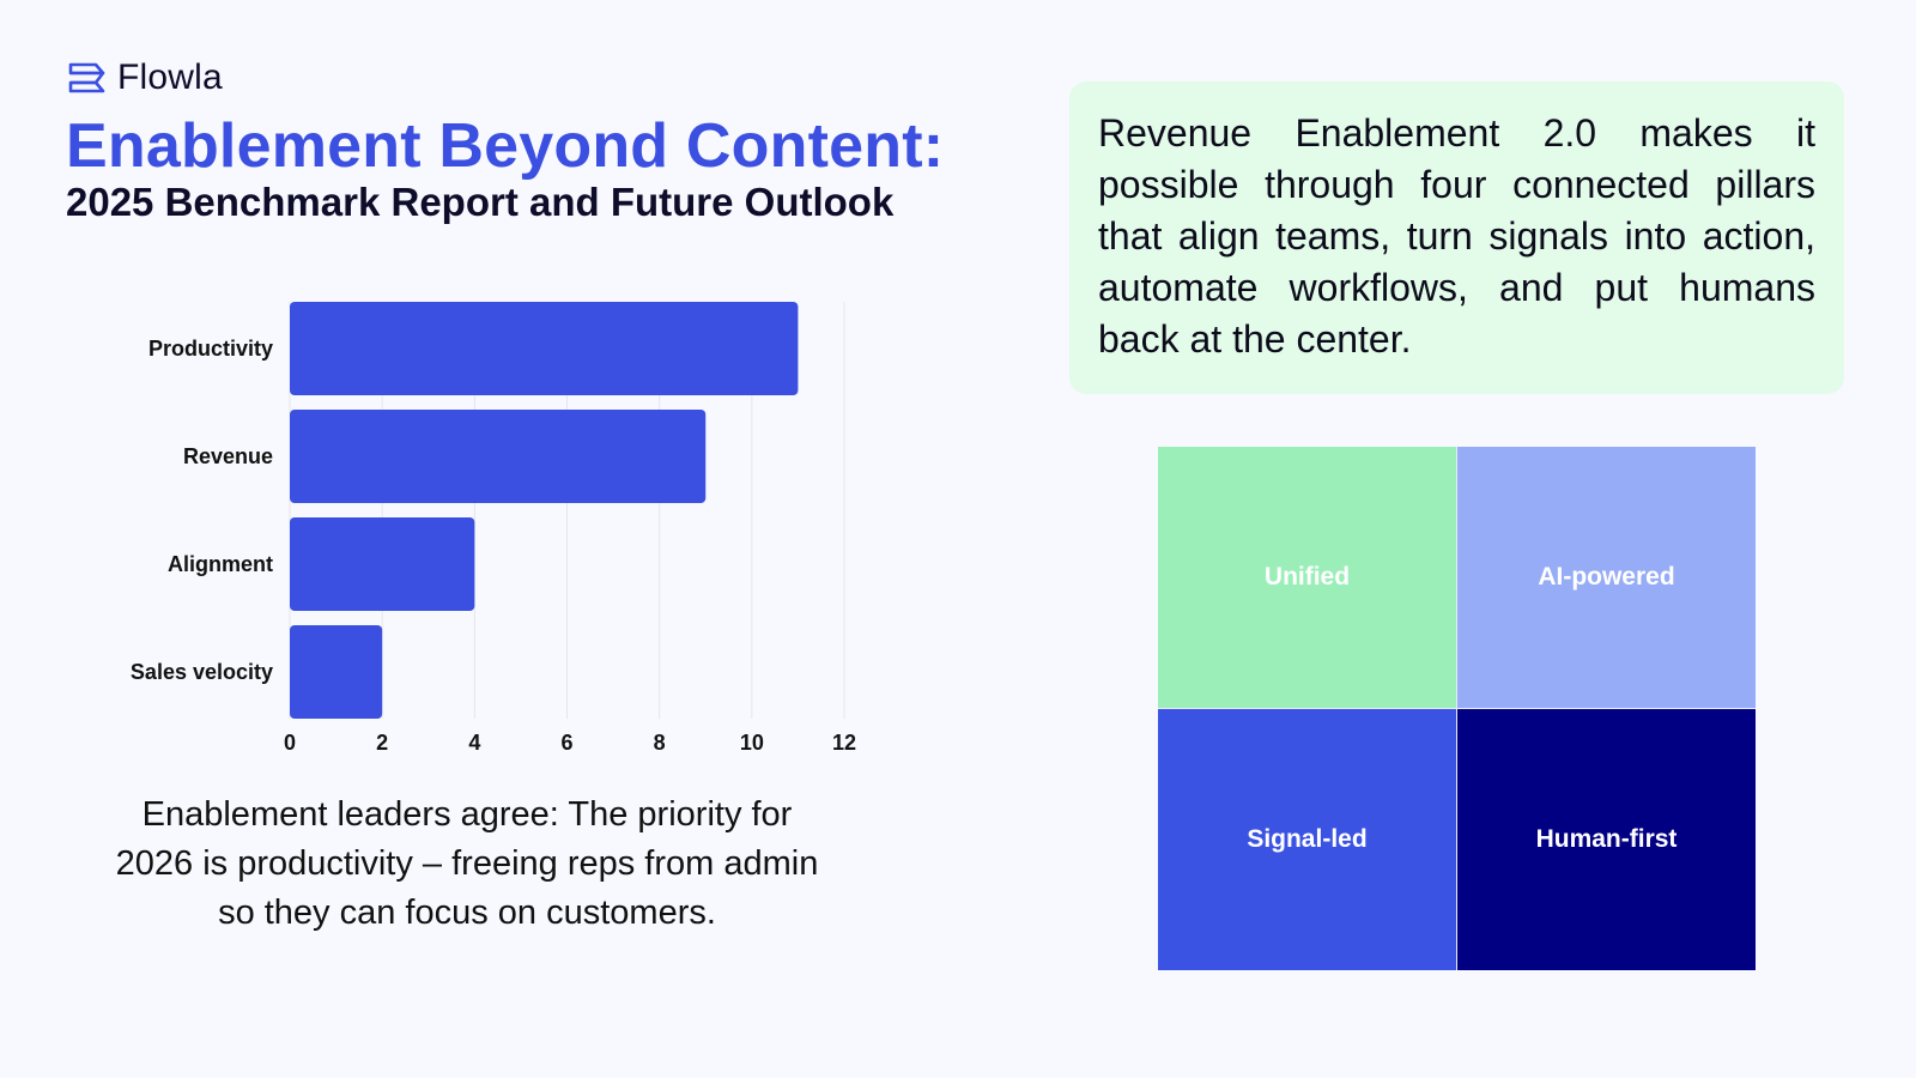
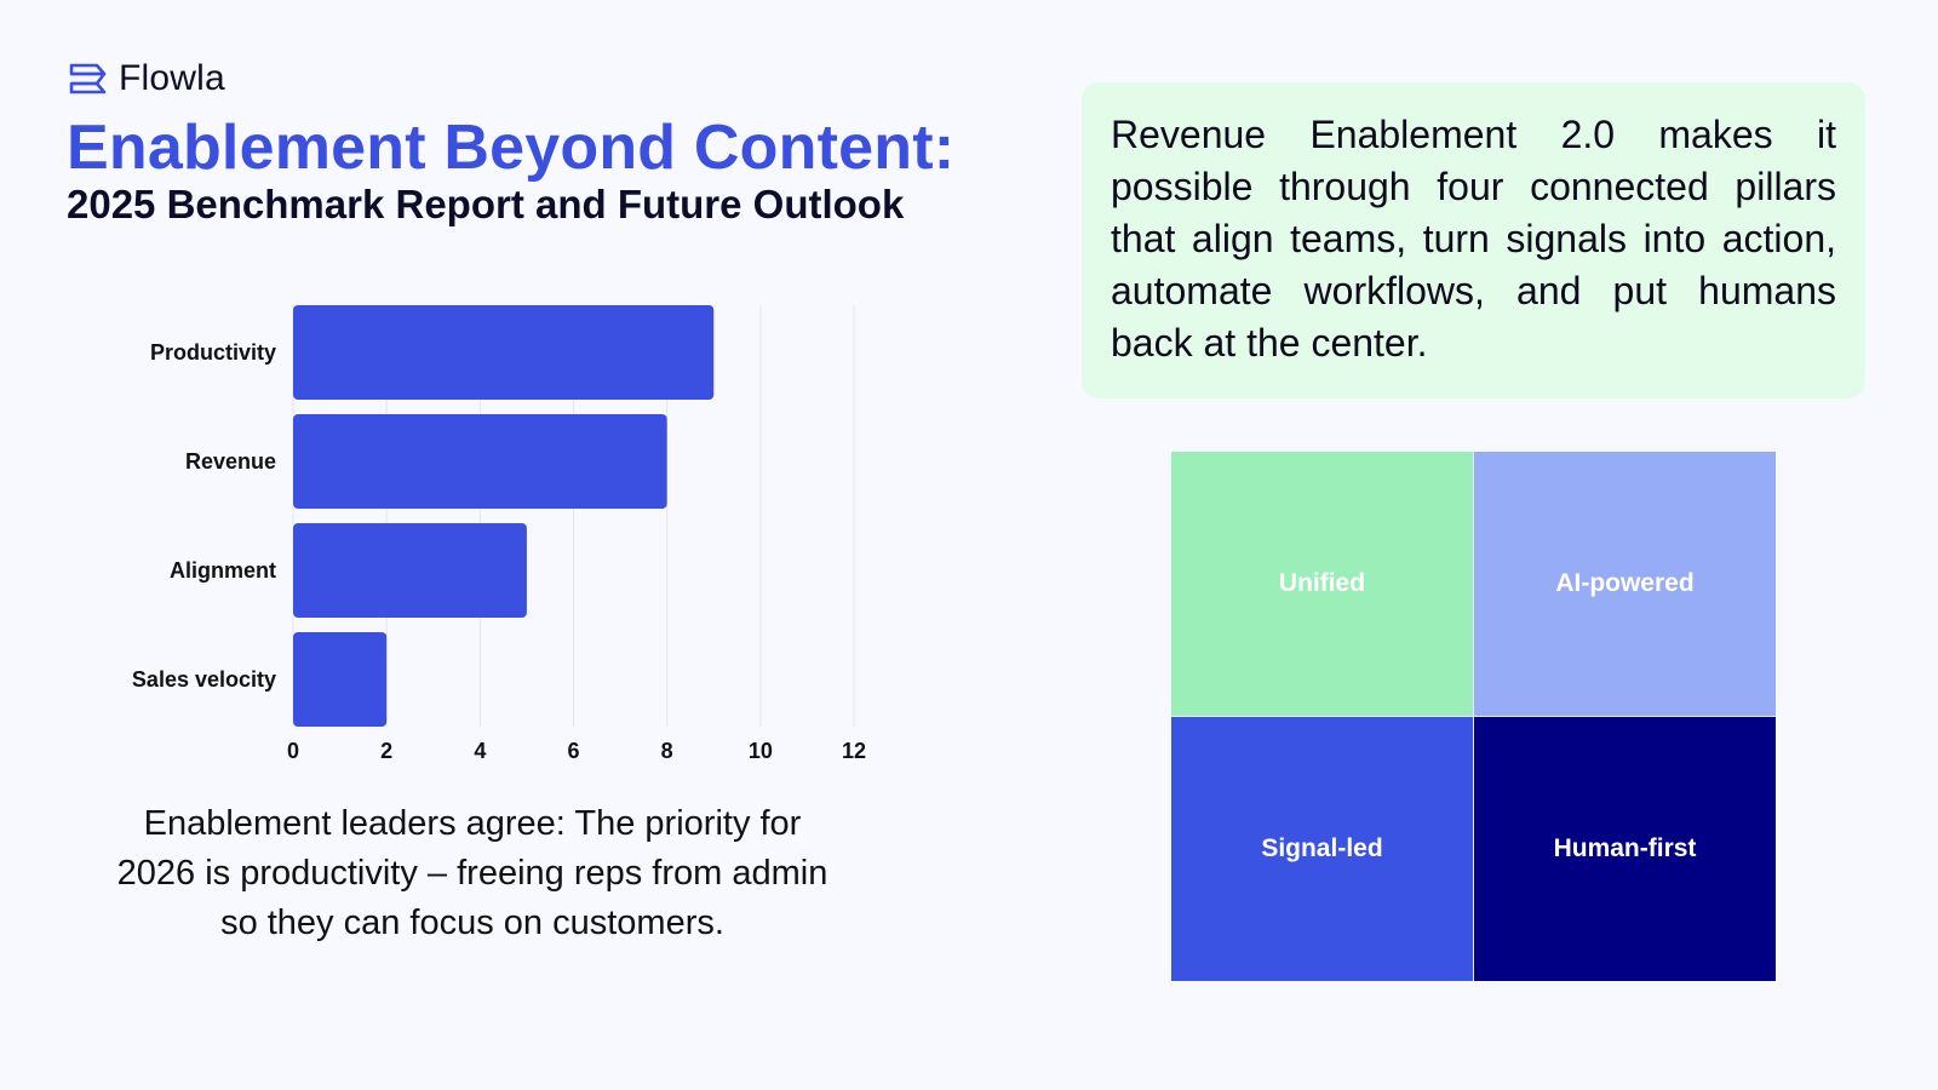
Productivity: 11 -> 9
Revenue: 9 -> 8
Alignment: 4 -> 5
